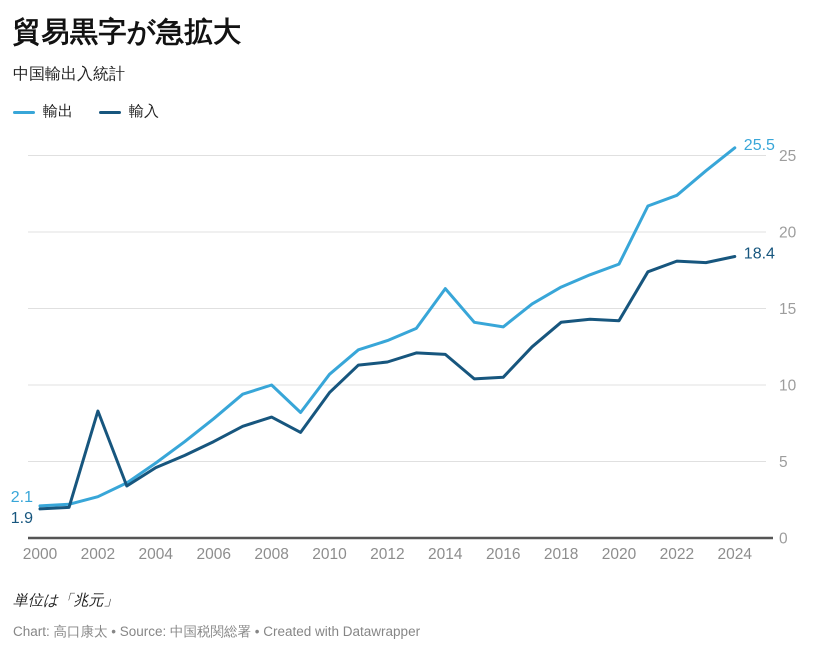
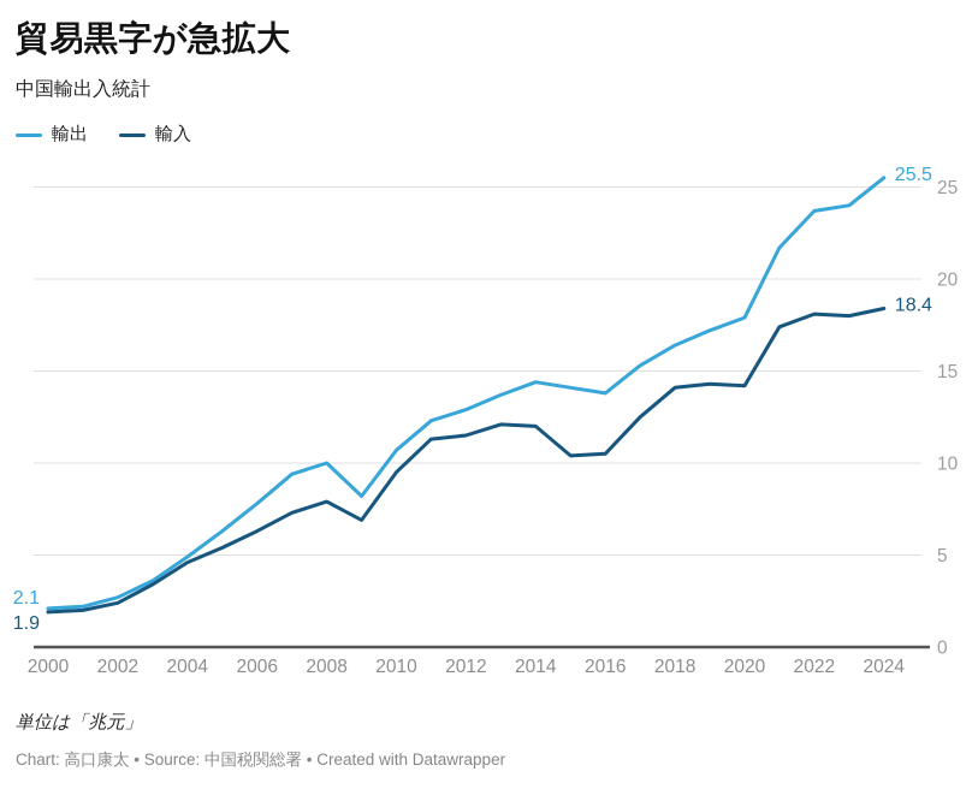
輸入/2002: 8.3 -> 2.4
輸出/2014: 16.3 -> 14.4
輸出/2022: 22.4 -> 23.7
